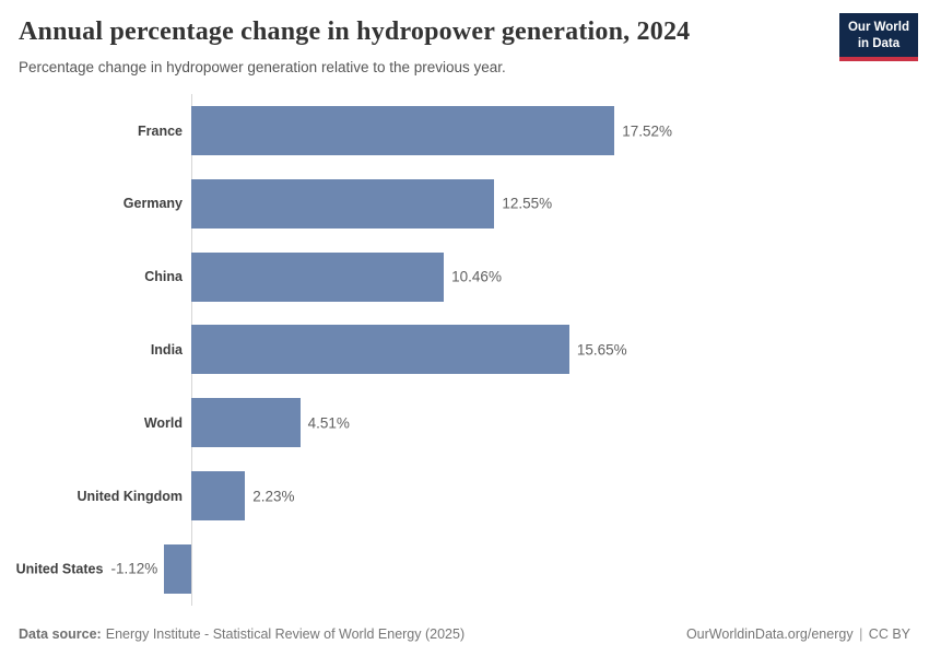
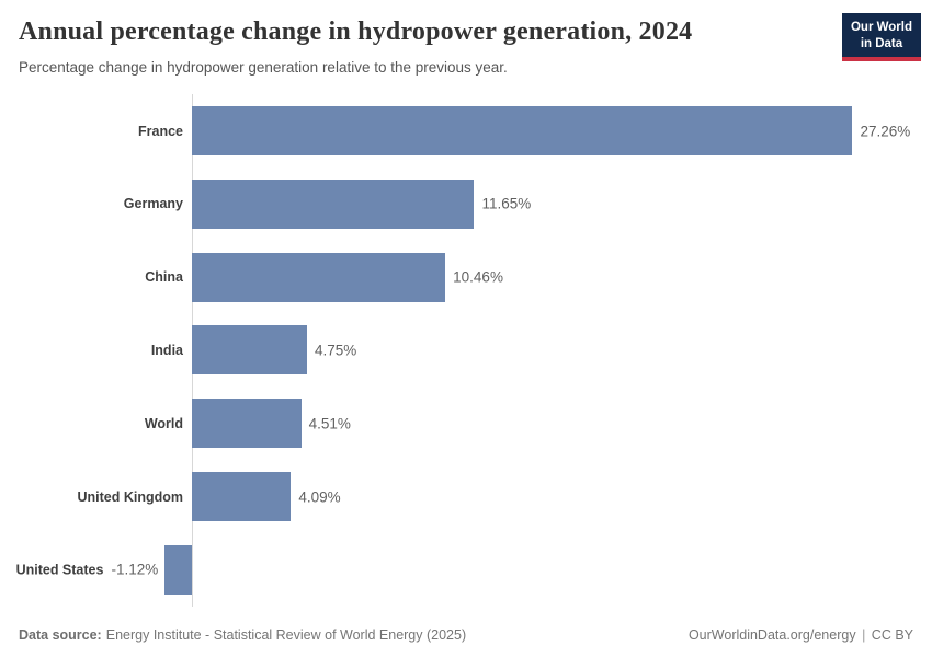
France: 17.52% -> 27.26%
Germany: 12.55% -> 11.65%
India: 15.65% -> 4.75%
United Kingdom: 2.23% -> 4.09%
